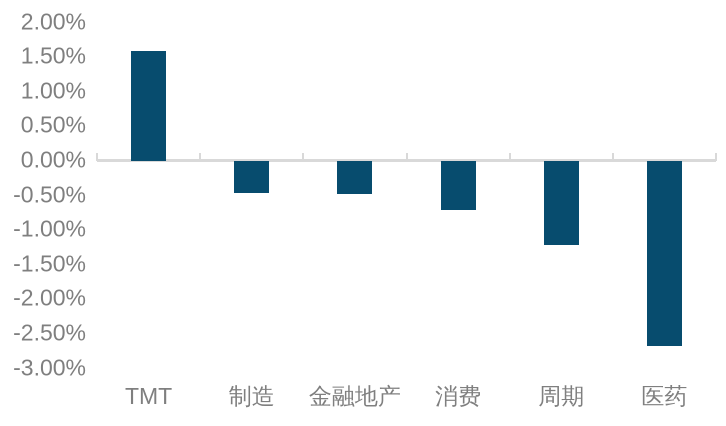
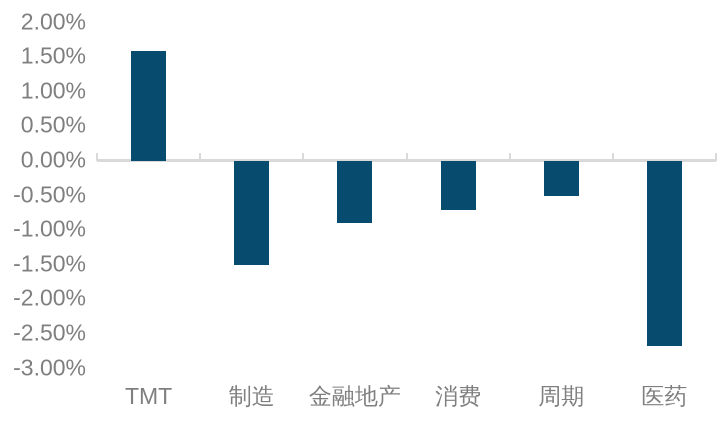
制造: -0.5% -> -1.5%
金融地产: -0.5% -> -0.9%
周期: -1.2% -> -0.5%
